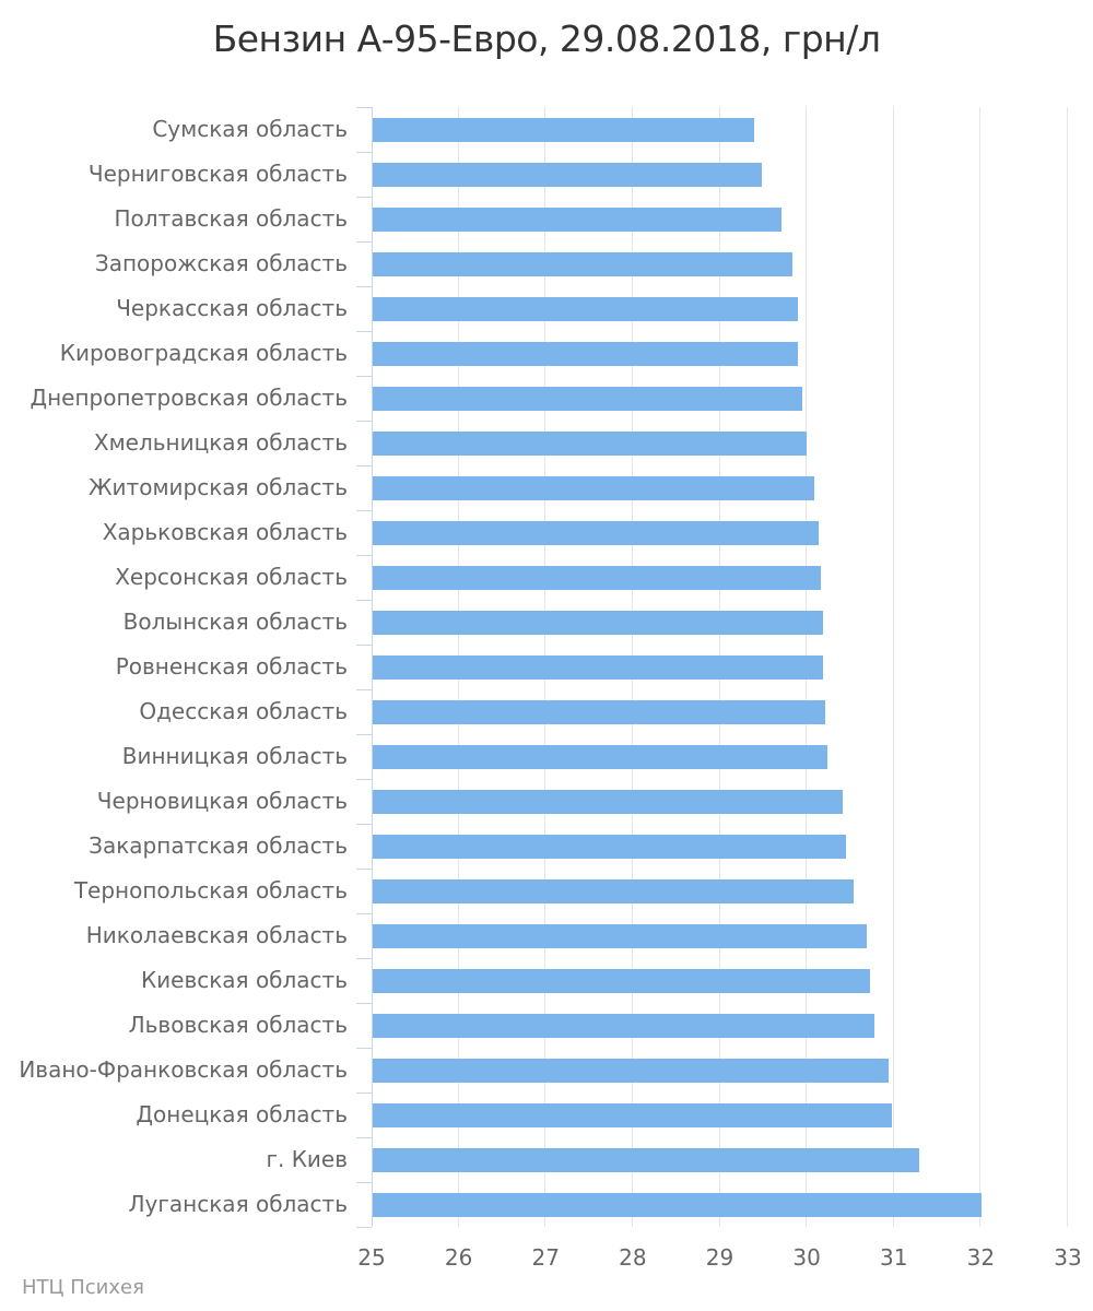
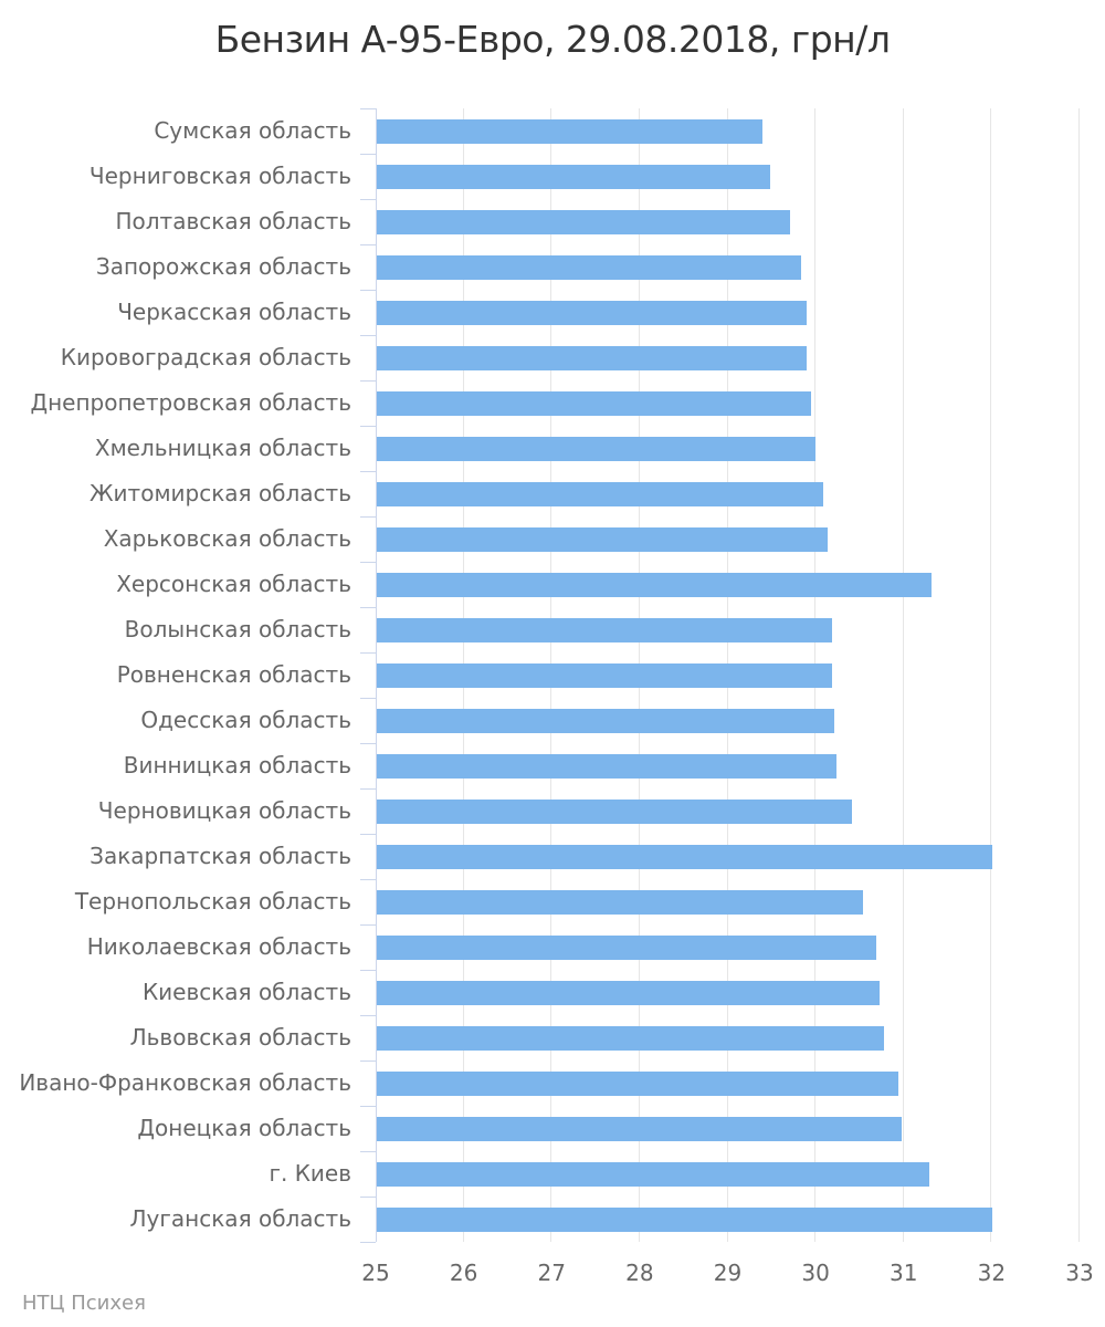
Херсонская область: 30.1 -> 31.3
Закарпатская область: 30.4 -> 32.0
